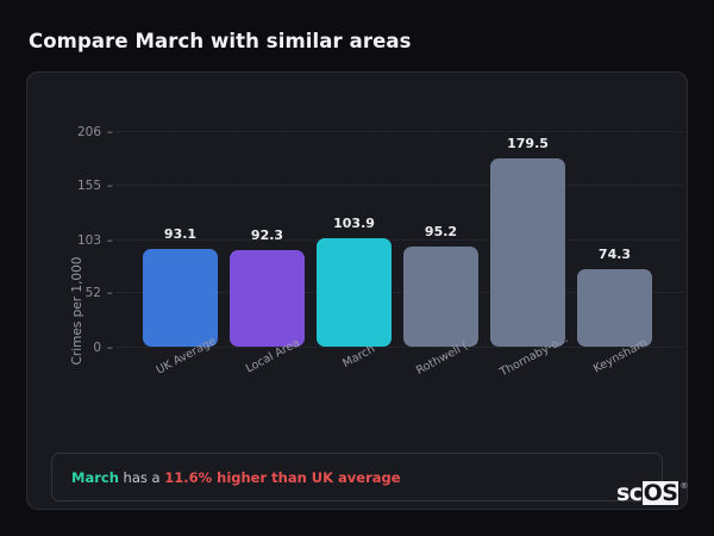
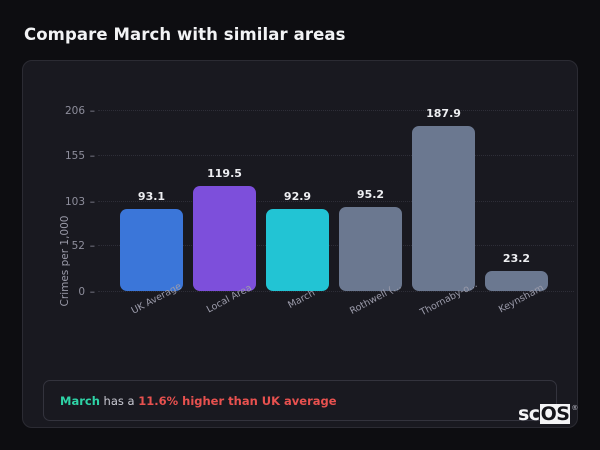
Local Area: 92.3 -> 119.5
March: 103.9 -> 92.9
Thornaby-o...: 179.5 -> 187.9
Keynsham: 74.3 -> 23.2
